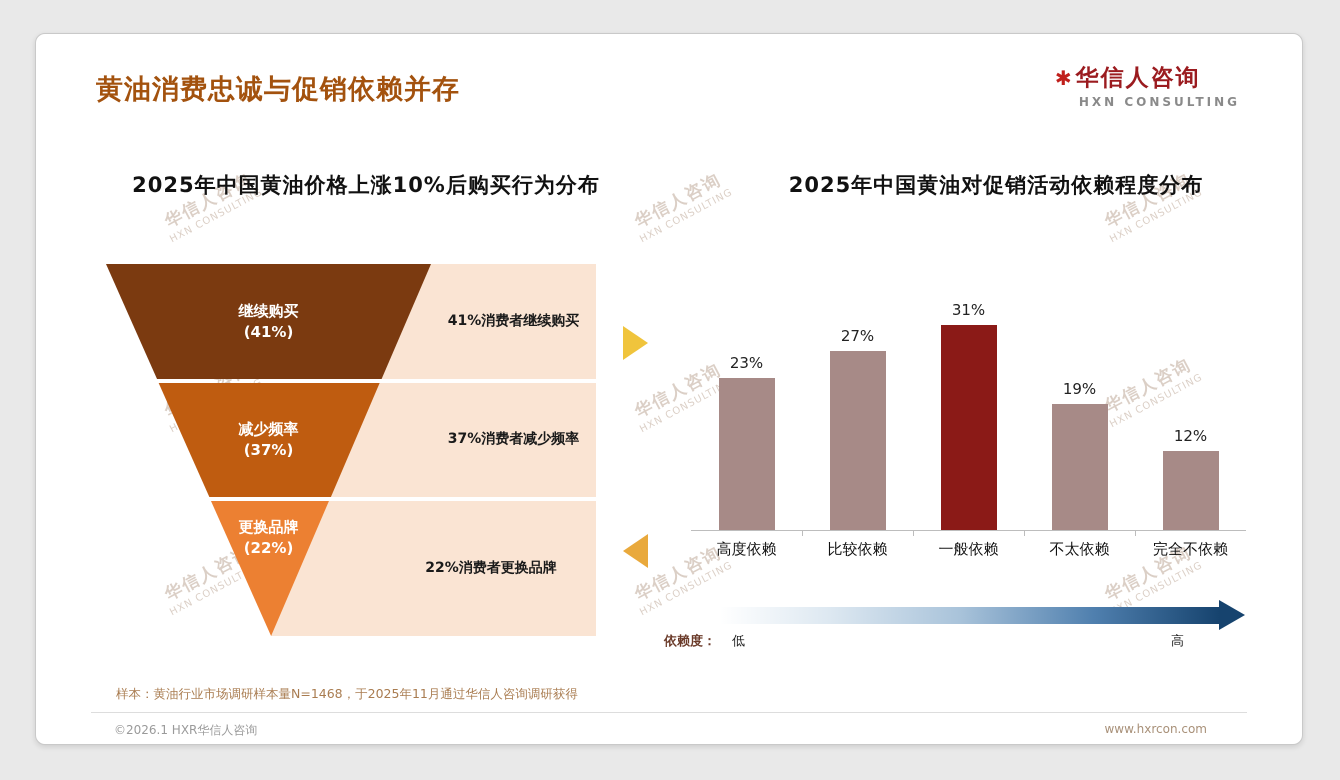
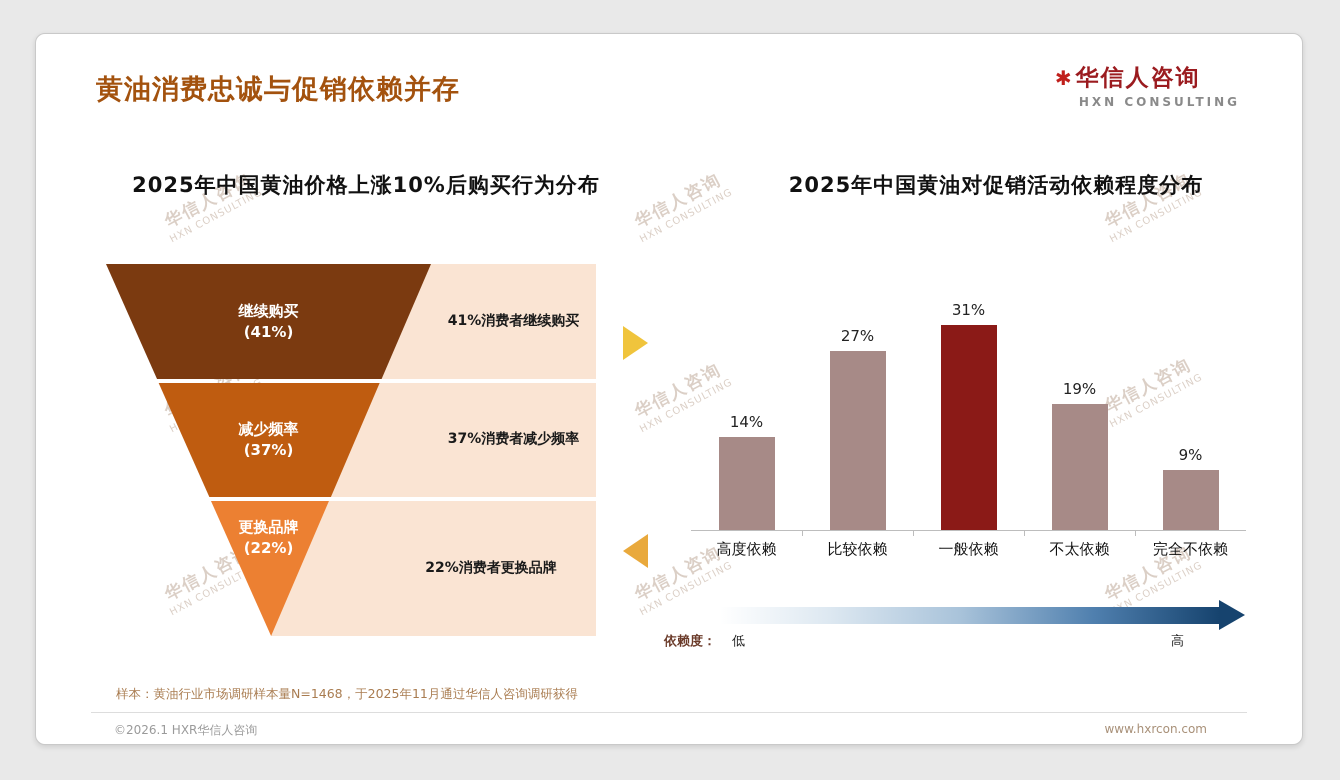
2025年中国黄油对促销活动依赖程度分布/高度依赖: 23% -> 14%
2025年中国黄油对促销活动依赖程度分布/完全不依赖: 12% -> 9%
